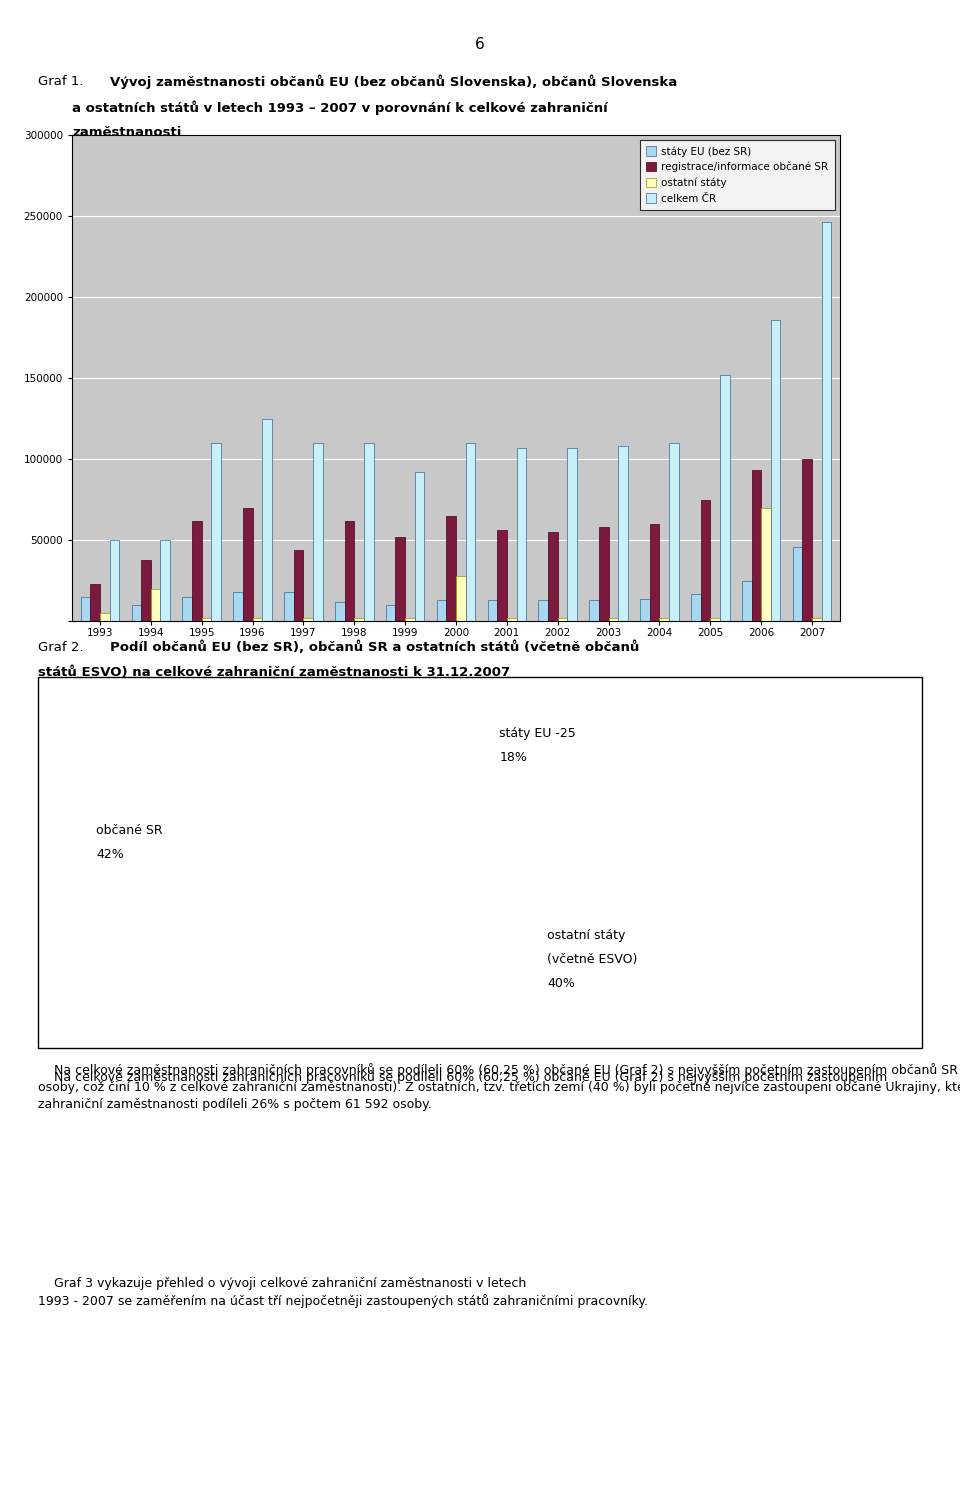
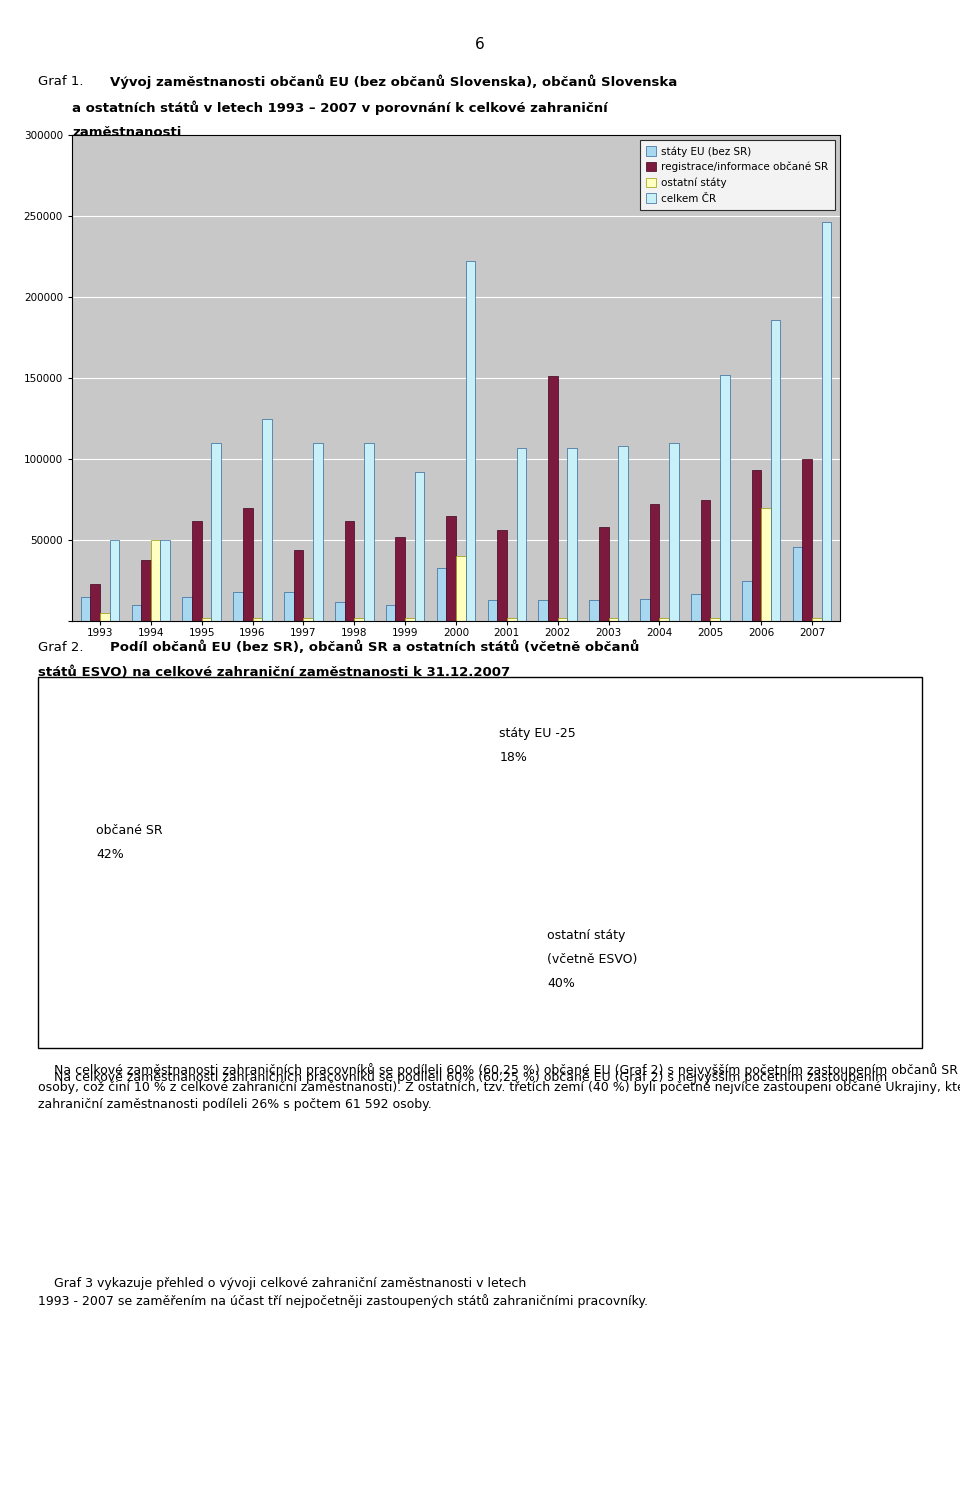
ostatní státy/1994: 20000 -> 50000
státy EU (bez SR)/2000: 13000 -> 33000
ostatní státy/2000: 28000 -> 40000
celkem ČR/2000: 110000 -> 222000
registrace/informace občané SR/2002: 55000 -> 151000
registrace/informace občané SR/2004: 60000 -> 72000
